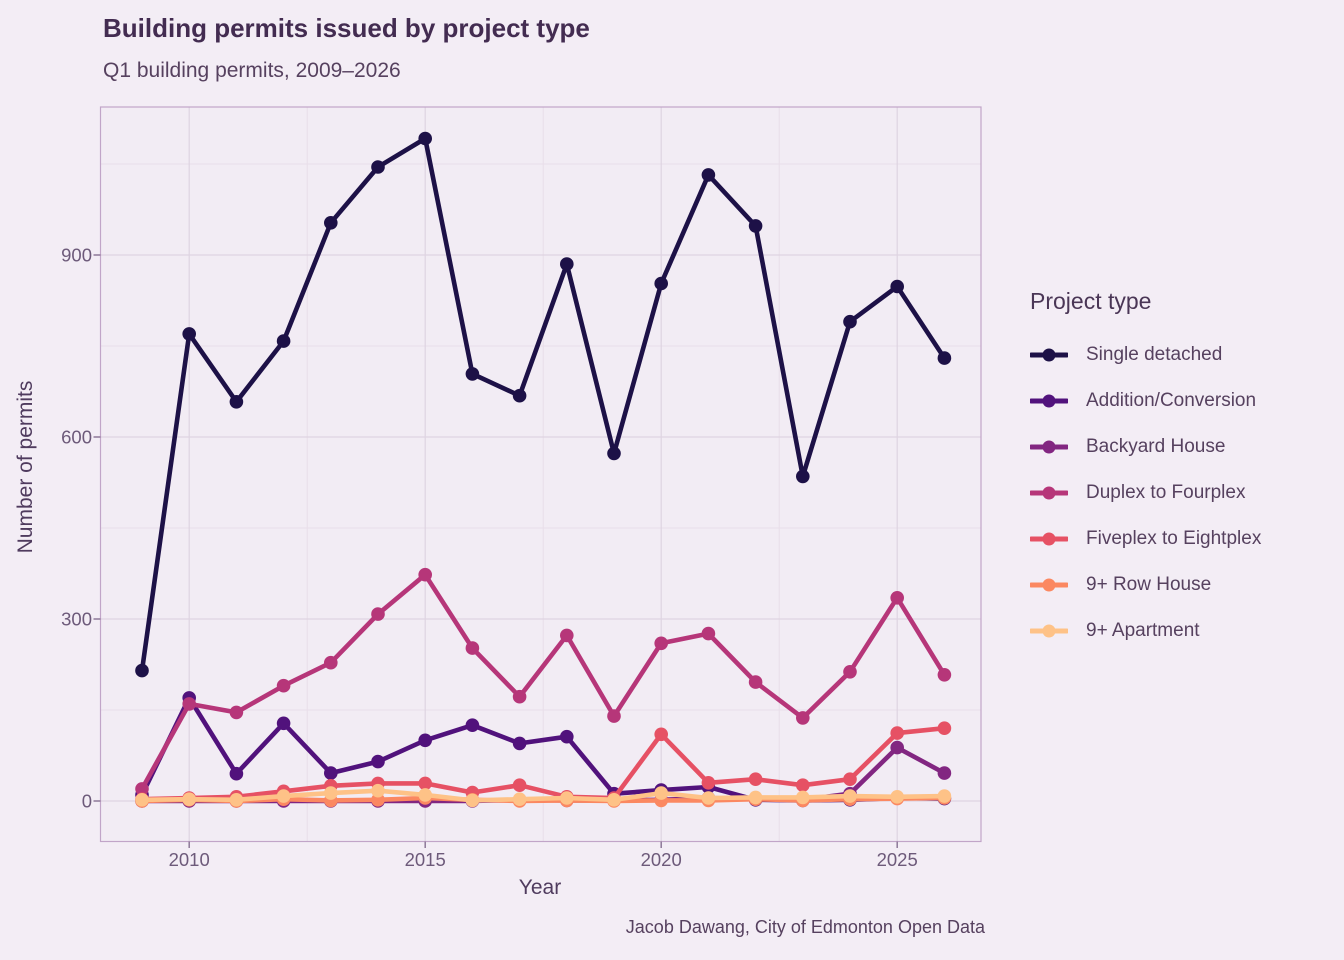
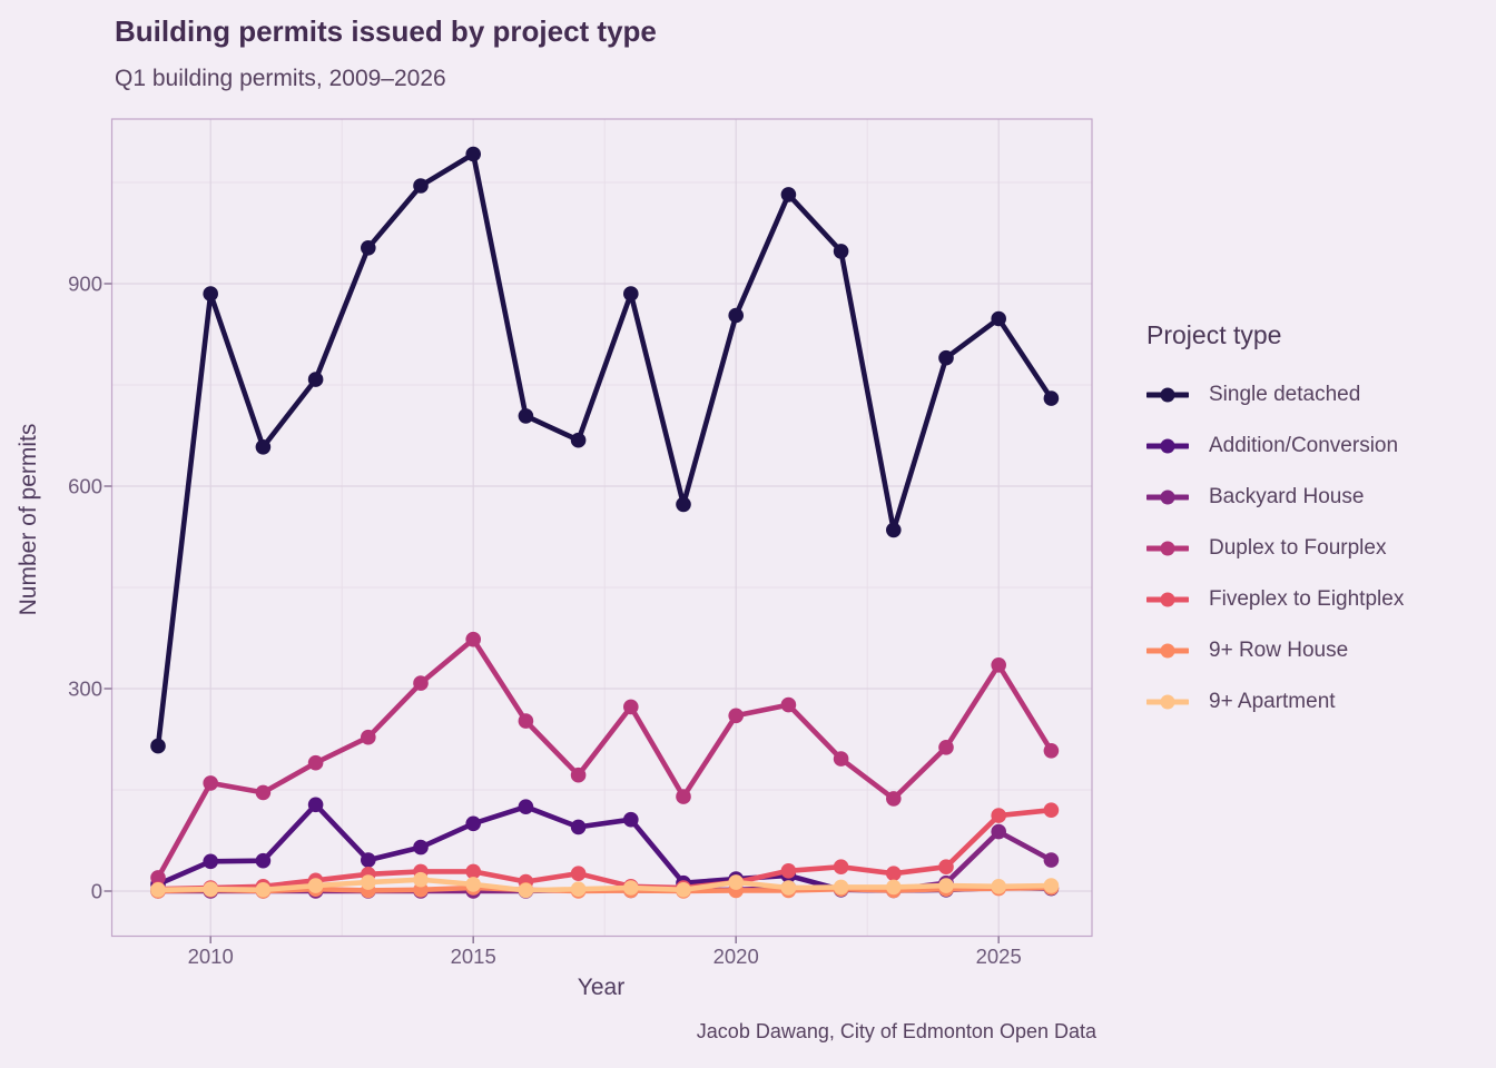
Single detached/2010: 770 -> 880
Addition/Conversion/2010: 170 -> 40
Fiveplex to Eightplex/2020: 110 -> 10
